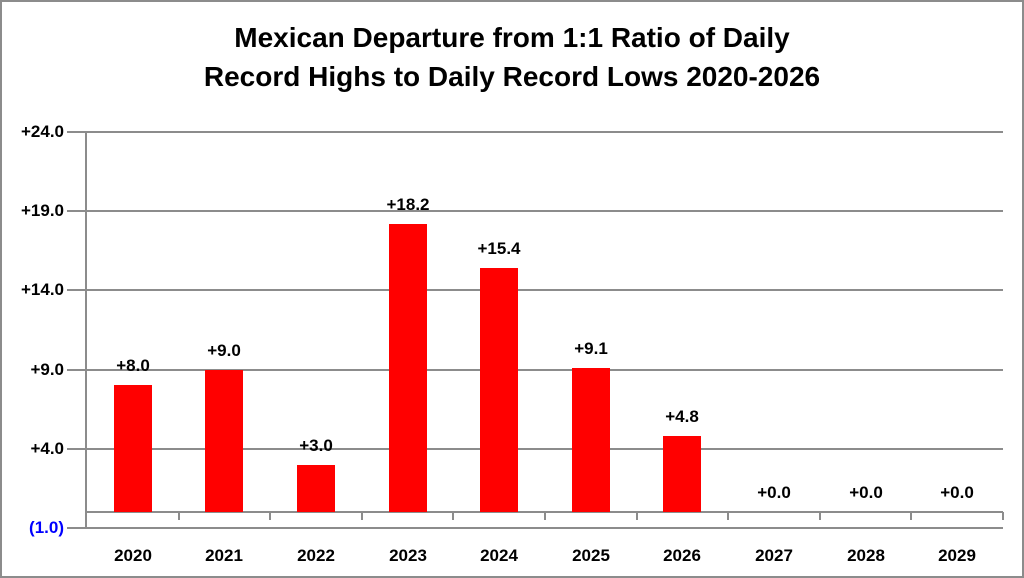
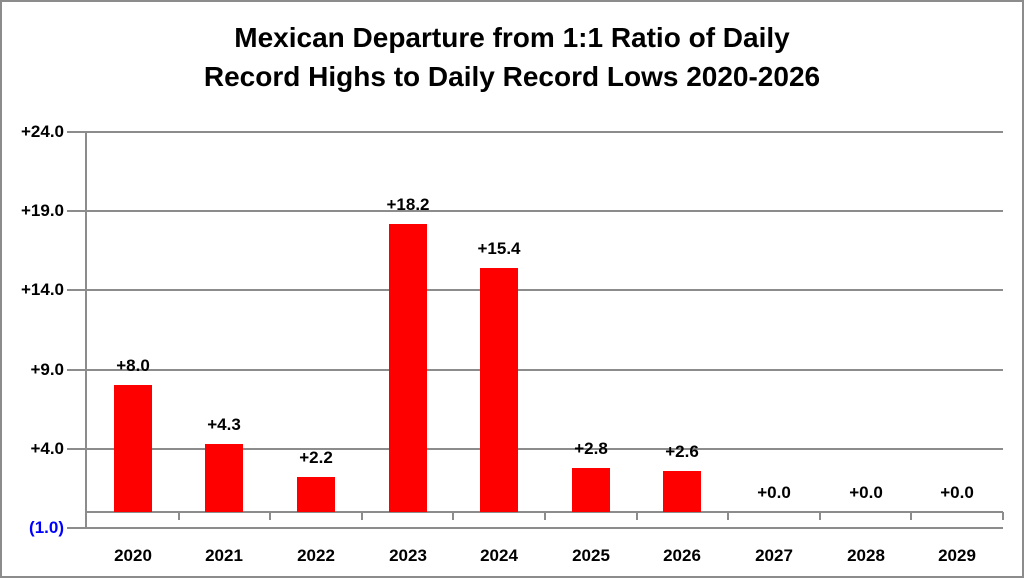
2021: +9.0 -> +4.3
2022: +3.0 -> +2.2
2025: +9.1 -> +2.8
2026: +4.8 -> +2.6
